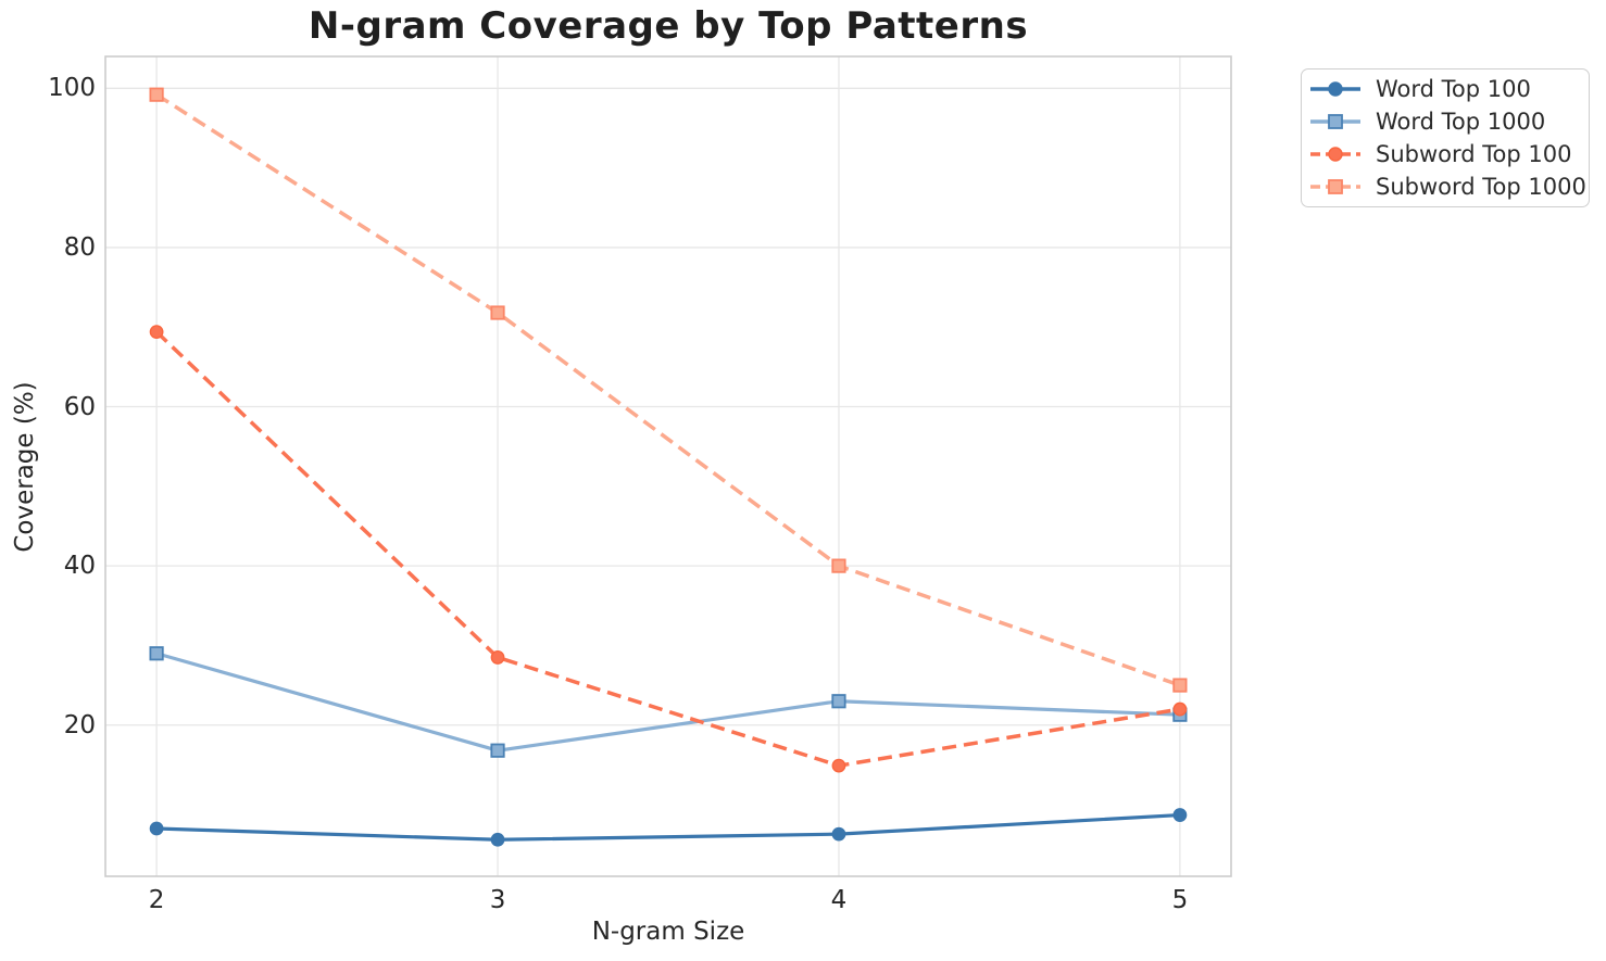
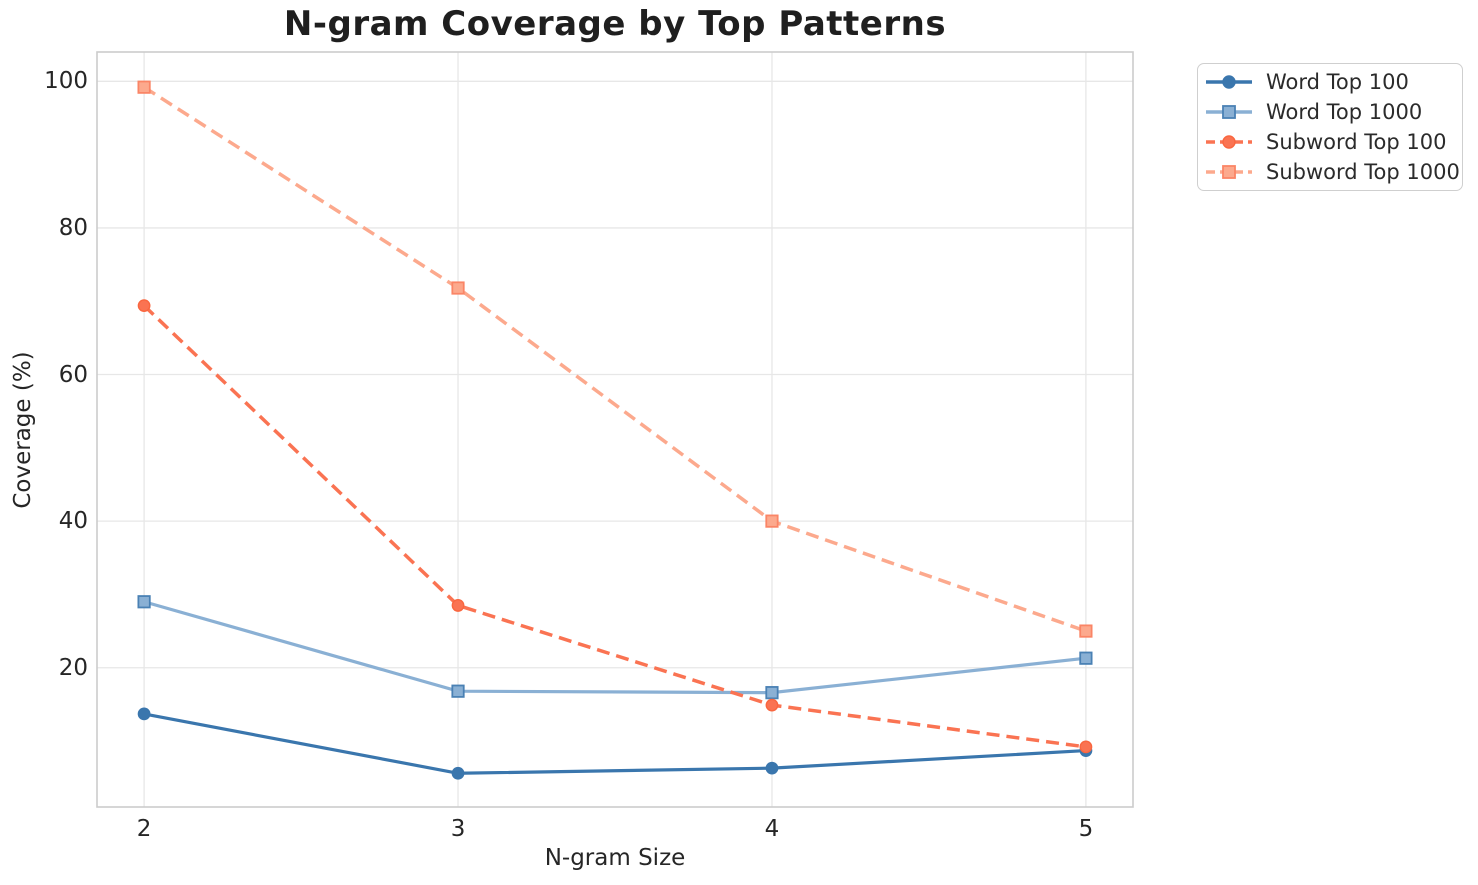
Word Top 100/2: 7 -> 14
Word Top 1000/4: 23 -> 17
Subword Top 100/5: 22 -> 9
